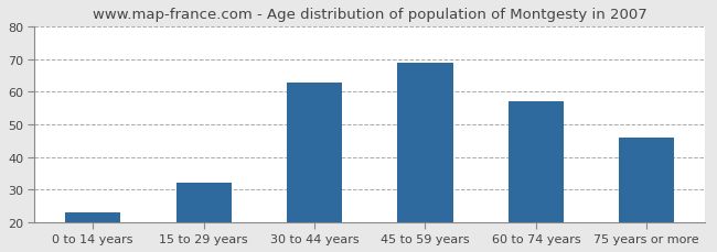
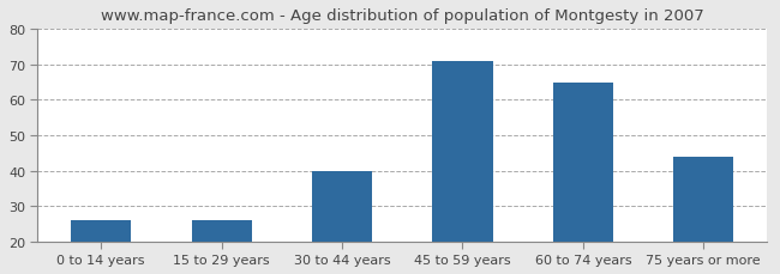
0 to 14 years: 23 -> 26
15 to 29 years: 32 -> 26
30 to 44 years: 63 -> 40
45 to 59 years: 69 -> 71
60 to 74 years: 57 -> 65
75 years or more: 46 -> 44
